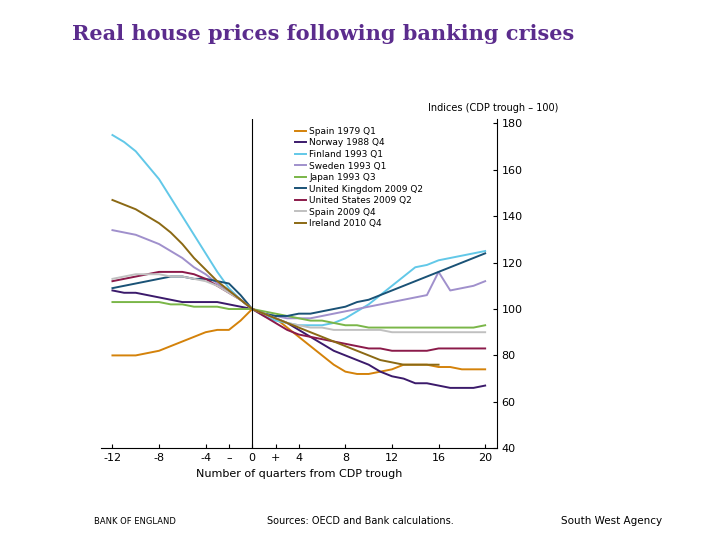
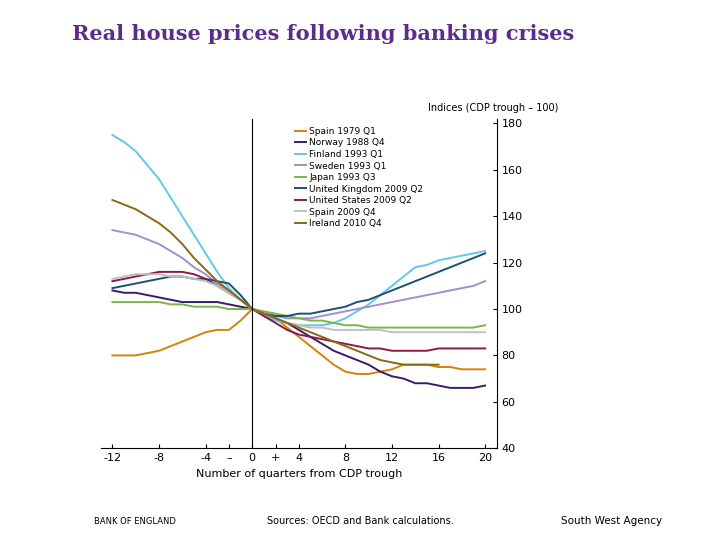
Sweden 1993 Q1/16: 116 -> 107
